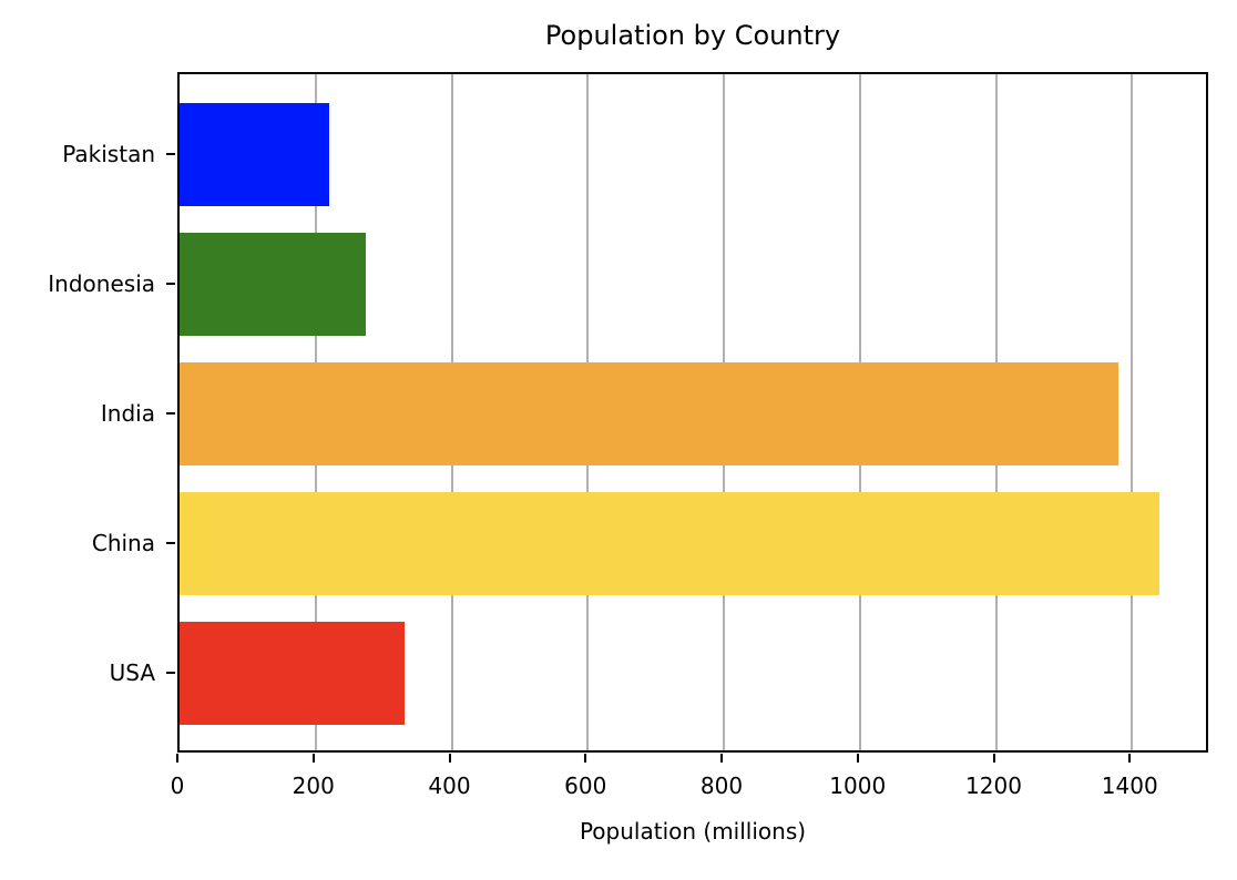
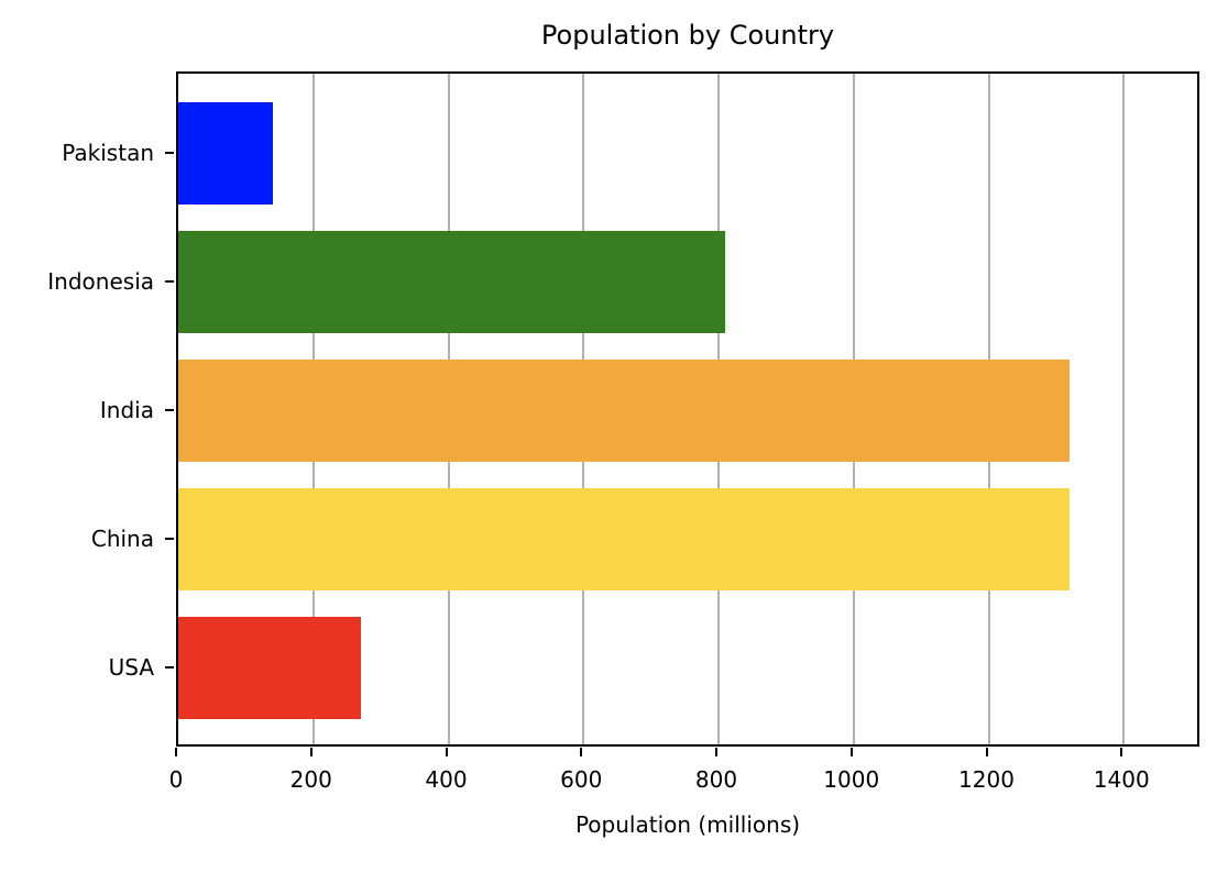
USA: 330 -> 270
China: 1440 -> 1320
India: 1380 -> 1320
Indonesia: 270 -> 810
Pakistan: 220 -> 140
